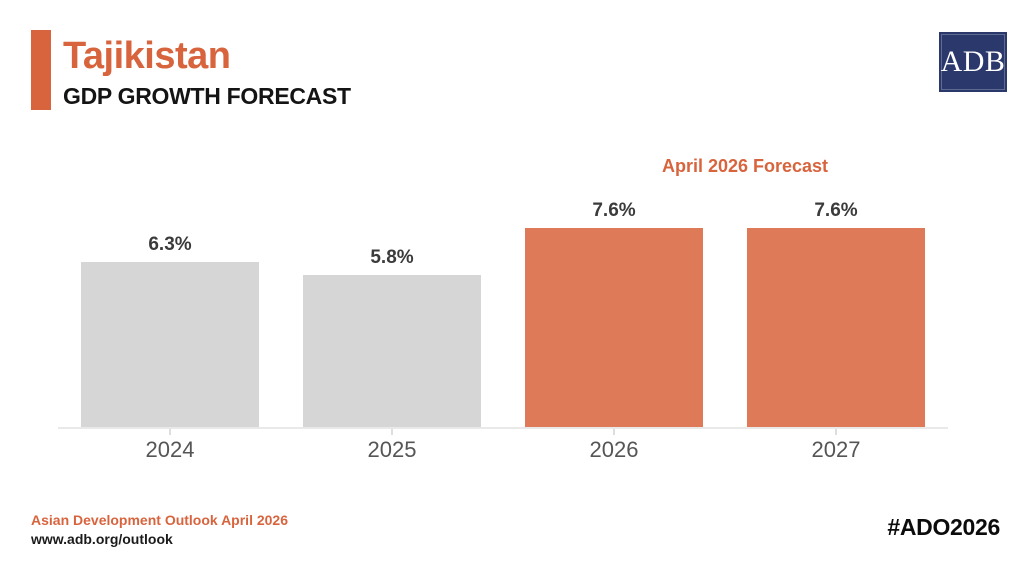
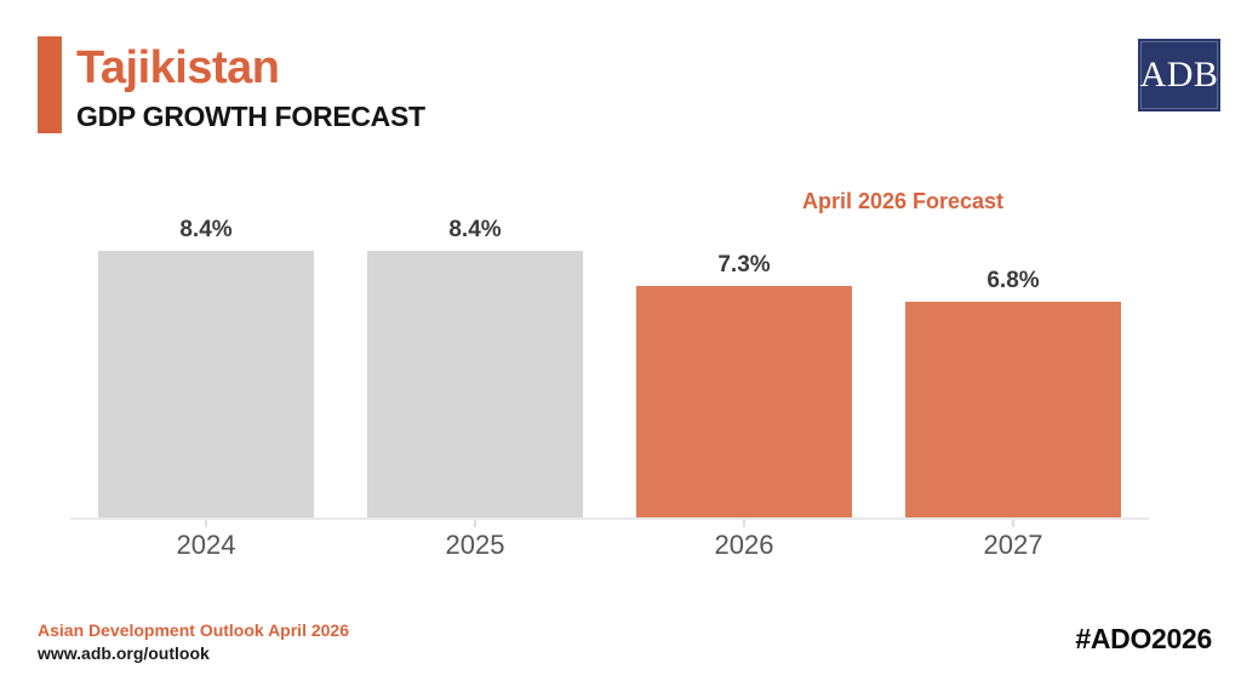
2024: 6.3% -> 8.4%
2025: 5.8% -> 8.4%
2026: 7.6% -> 7.3%
2027: 7.6% -> 6.8%
